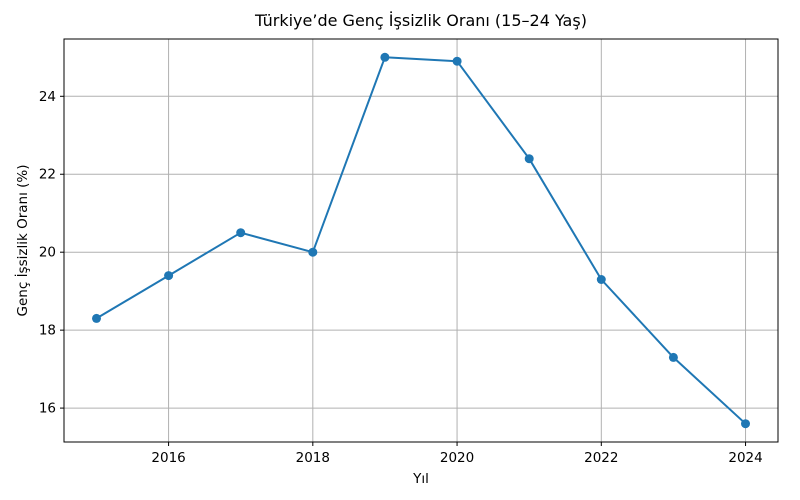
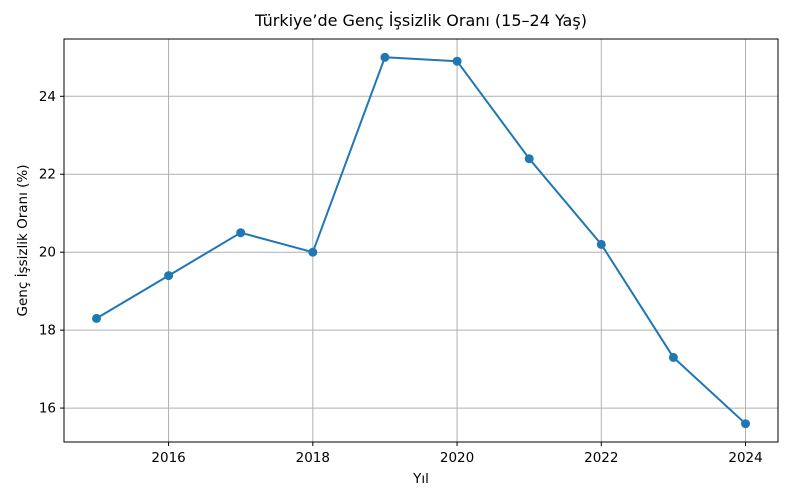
2022: 19.3 -> 20.2
